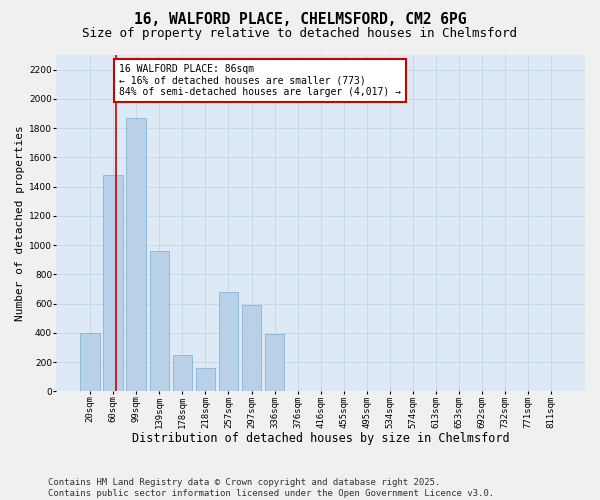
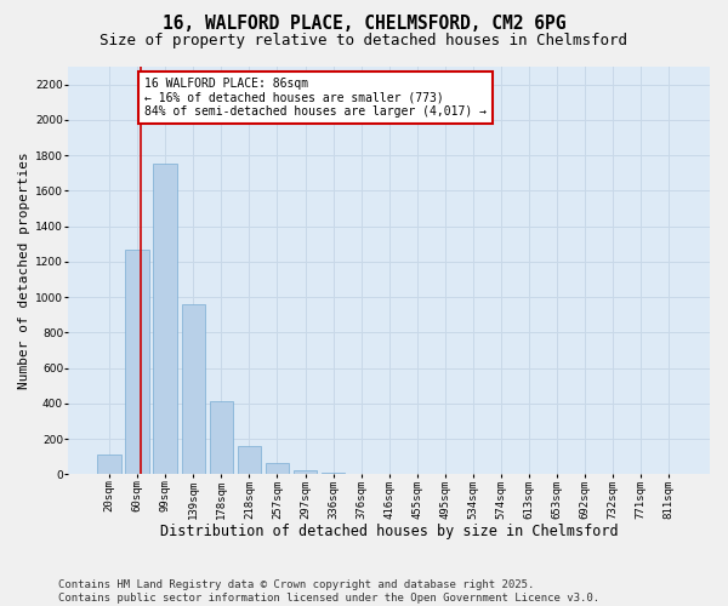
20sqm: 400 -> 110
60sqm: 1480 -> 1270
99sqm: 1870 -> 1750
178sqm: 250 -> 410
257sqm: 680 -> 60
297sqm: 590 -> 20
336sqm: 390 -> 10
